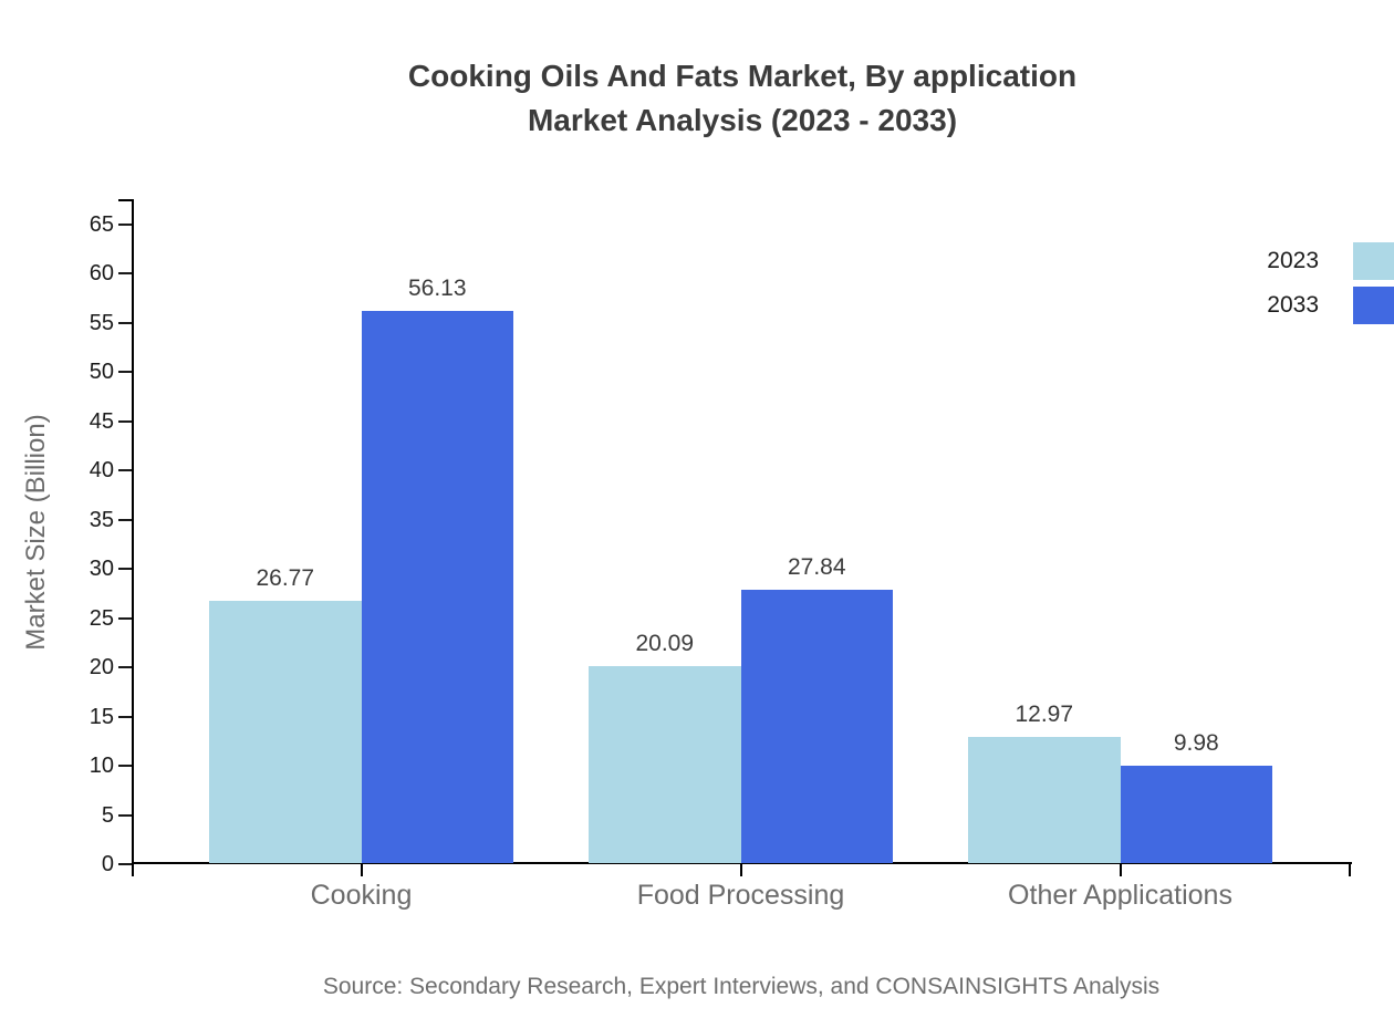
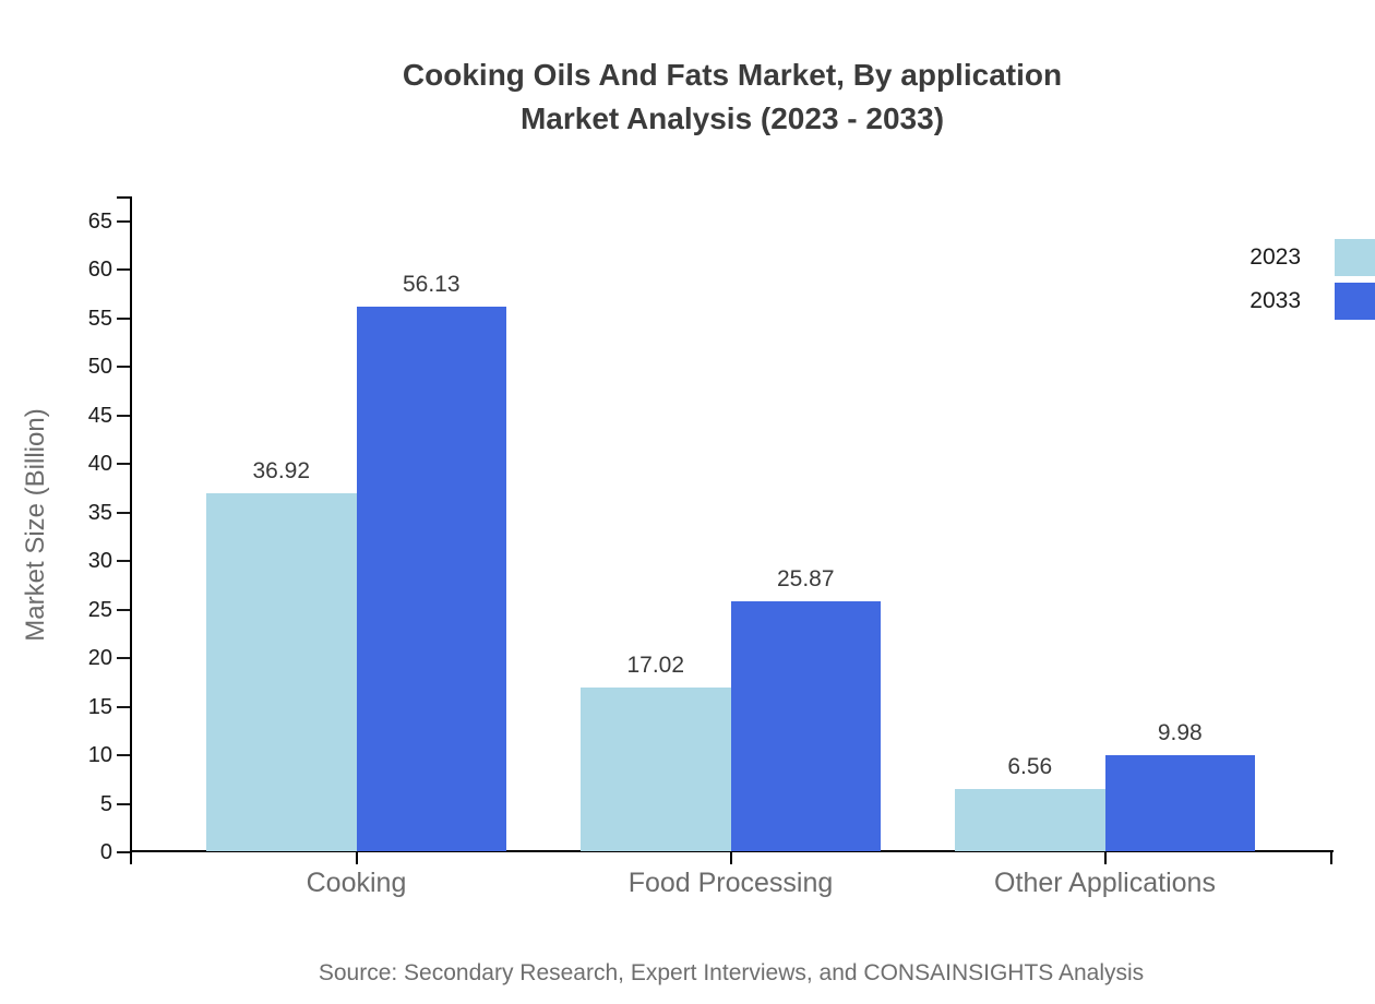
2023/Cooking: 26.77 -> 36.92
2023/Food Processing: 20.09 -> 17.02
2033/Food Processing: 27.84 -> 25.87
2023/Other Applications: 12.97 -> 6.56
